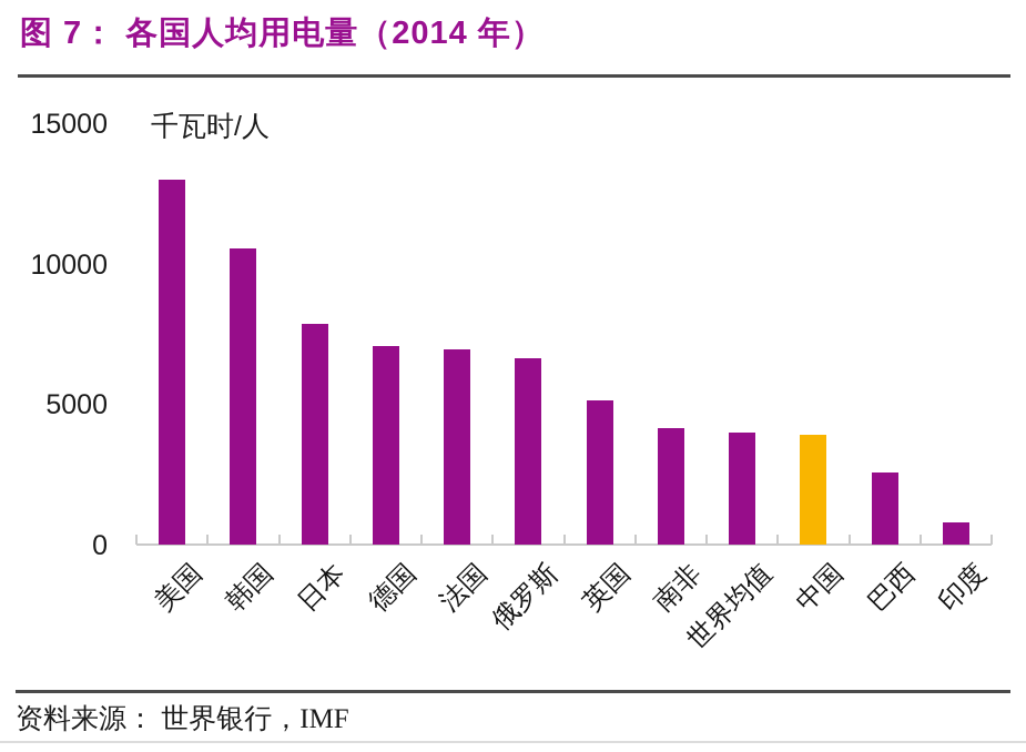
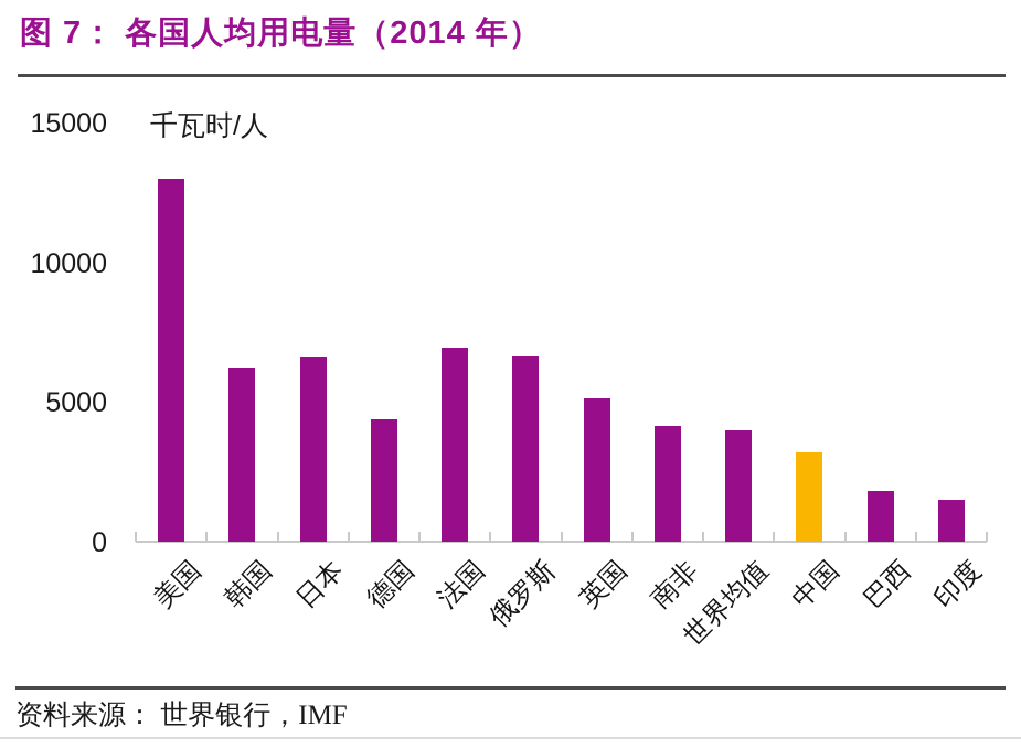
韩国: 10600 -> 6200
日本: 7800 -> 6600
德国: 7000 -> 4400
中国: 3900 -> 3200
巴西: 2600 -> 1800
印度: 800 -> 1500
